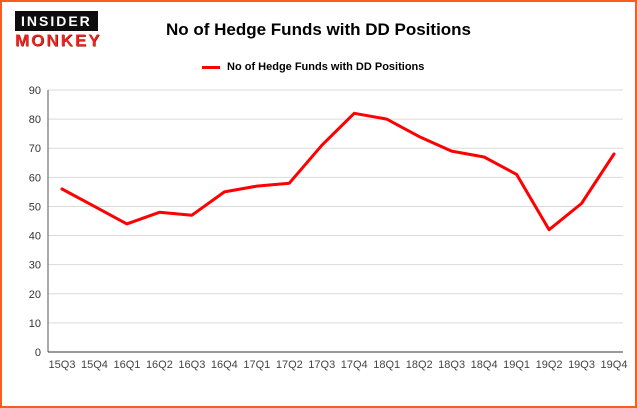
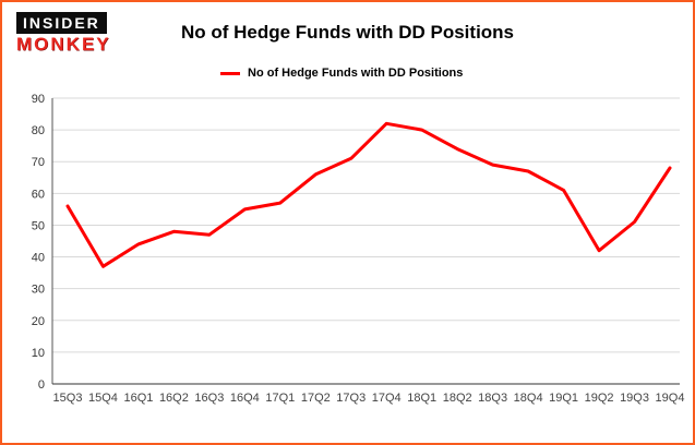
15Q4: 50 -> 37
17Q2: 58 -> 66
